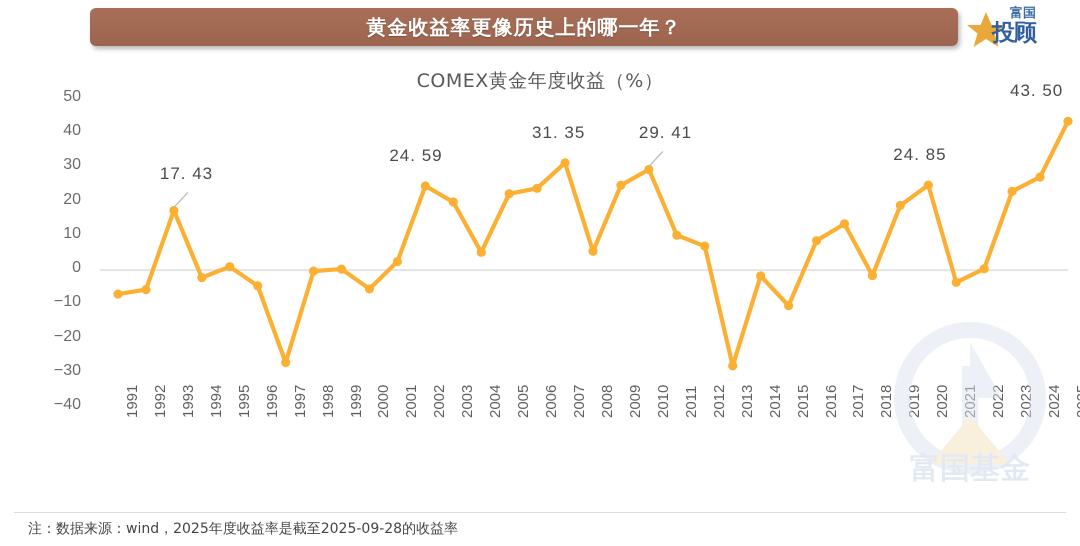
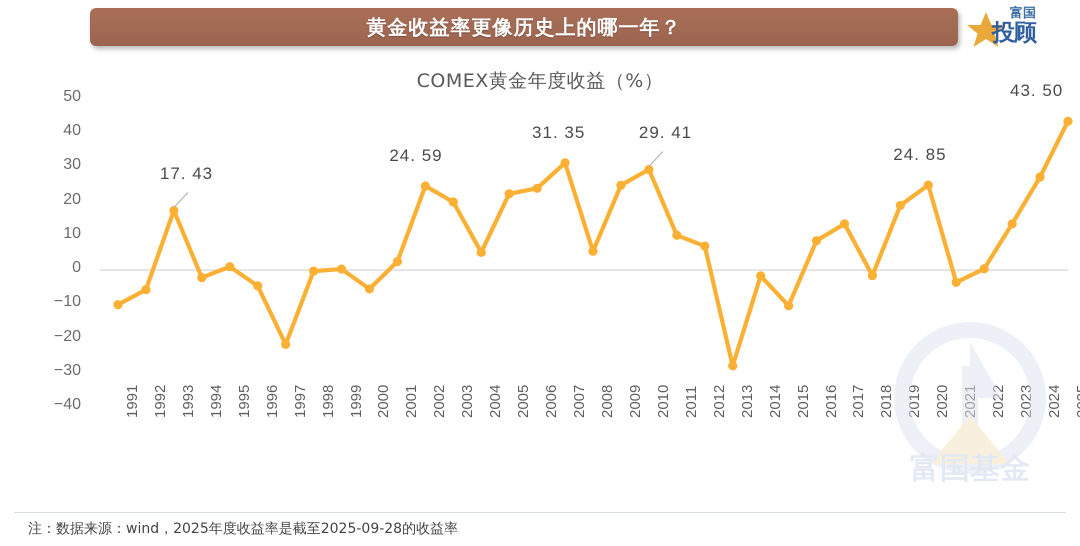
1991: -7 -> -10
1997: -27 -> -22
2023: 23 -> 14
